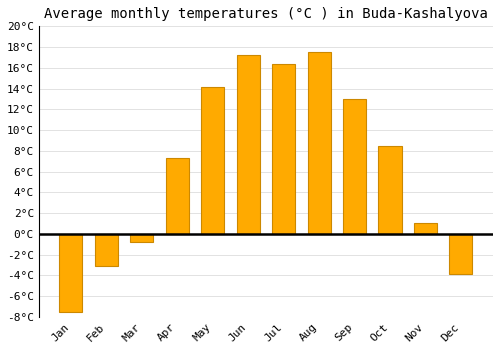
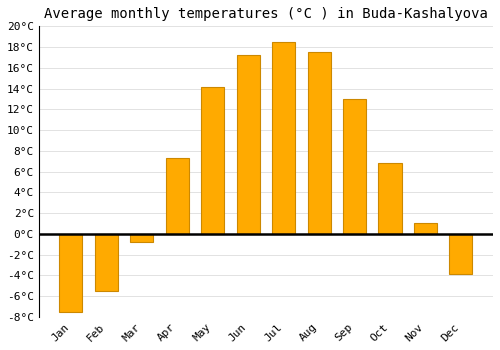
Feb: -3.1°C -> -5.5°C
Jul: 16.4°C -> 18.5°C
Oct: 8.5°C -> 6.8°C
